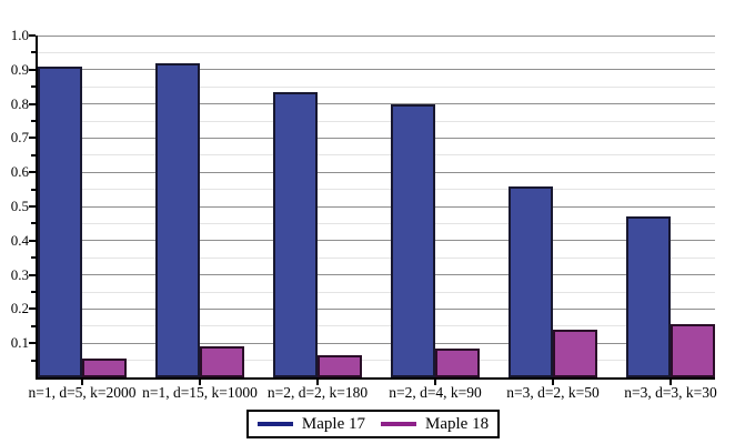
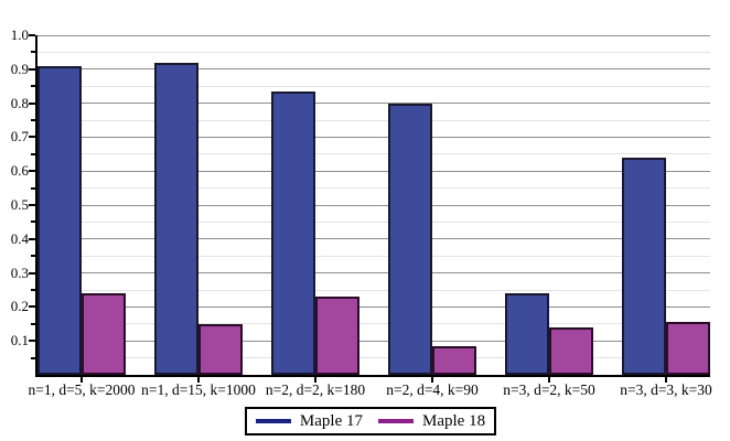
Maple 18/n=1, d=5, k=2000: 0.06 -> 0.24
Maple 18/n=1, d=15, k=1000: 0.09 -> 0.15
Maple 18/n=2, d=2, k=180: 0.07 -> 0.23
Maple 17/n=3, d=2, k=50: 0.56 -> 0.24
Maple 17/n=3, d=3, k=30: 0.47 -> 0.64
